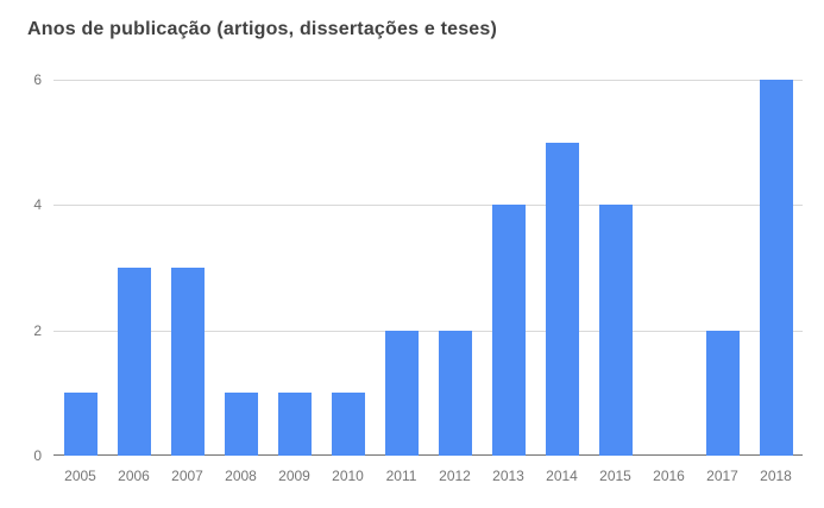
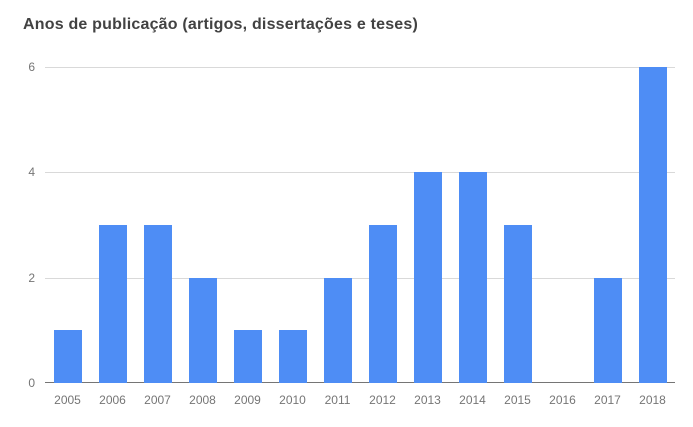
2008: 1 -> 2
2012: 2 -> 3
2014: 5 -> 4
2015: 4 -> 3
